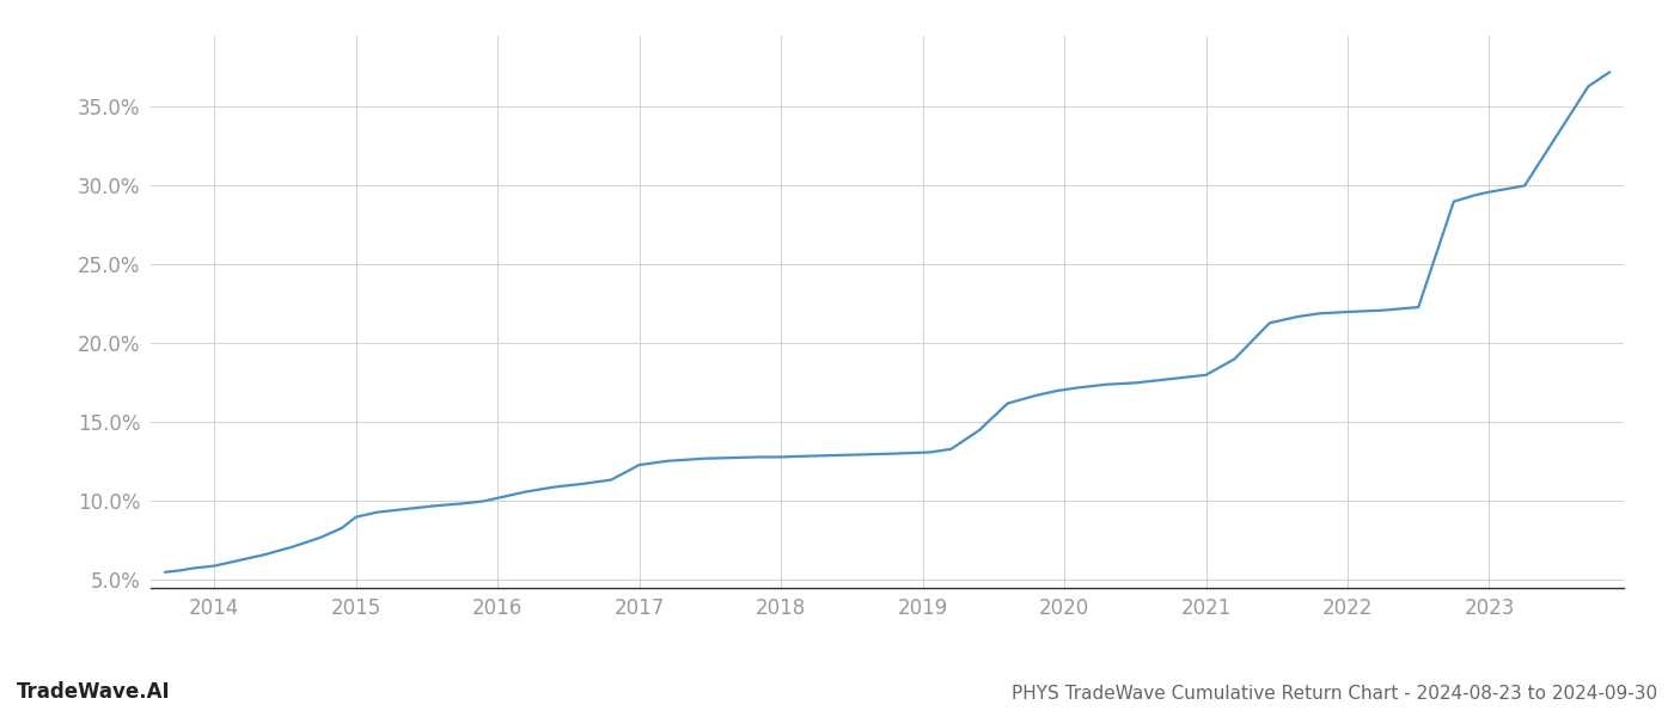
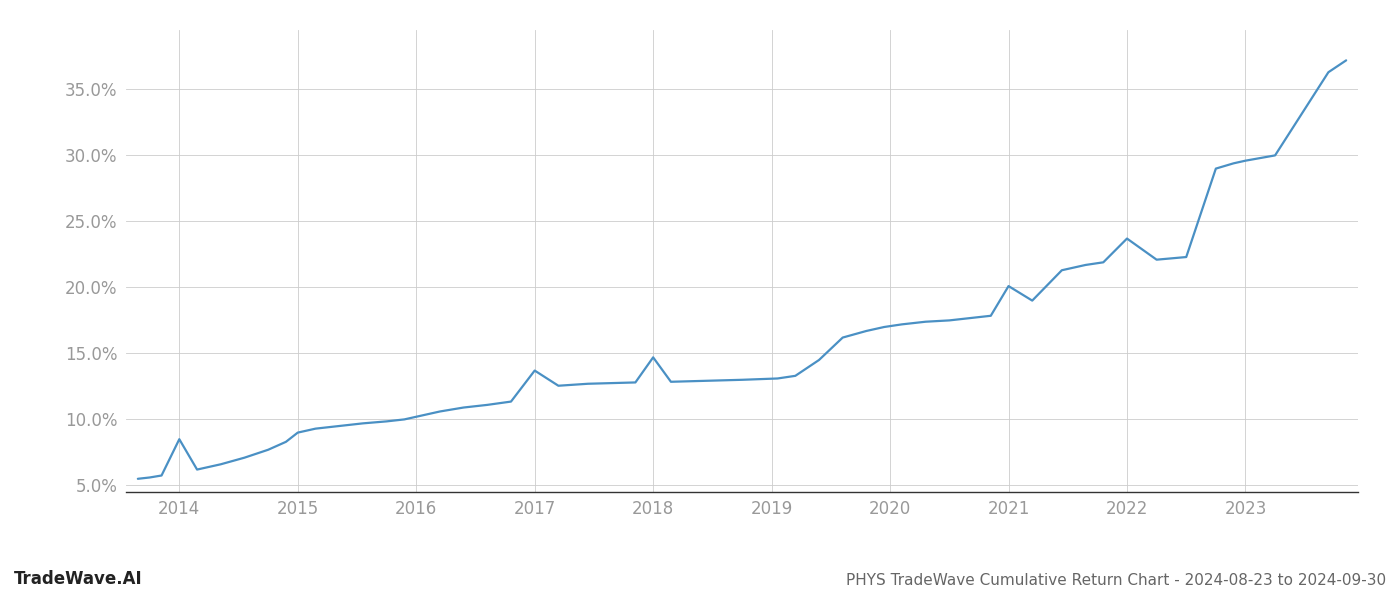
2014: 5.9% -> 8.5%
2017: 12.3% -> 13.7%
2018: 12.8% -> 14.7%
2021: 18.0% -> 20.1%
2022: 22.0% -> 23.7%
